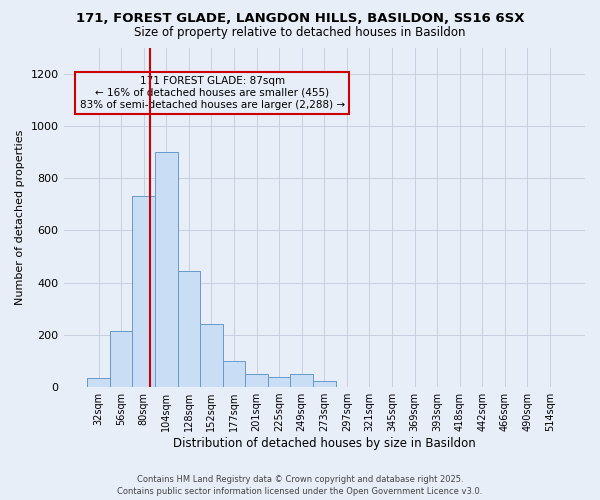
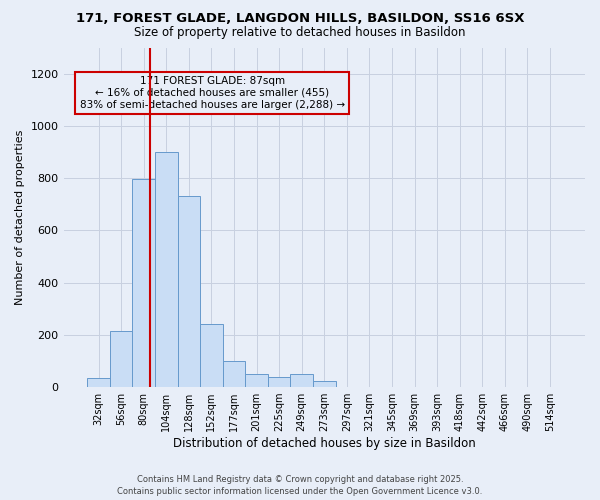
80sqm: 730 -> 795
128sqm: 445 -> 730
